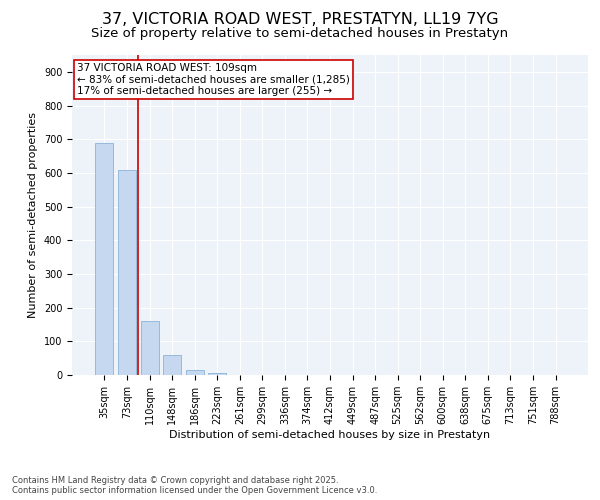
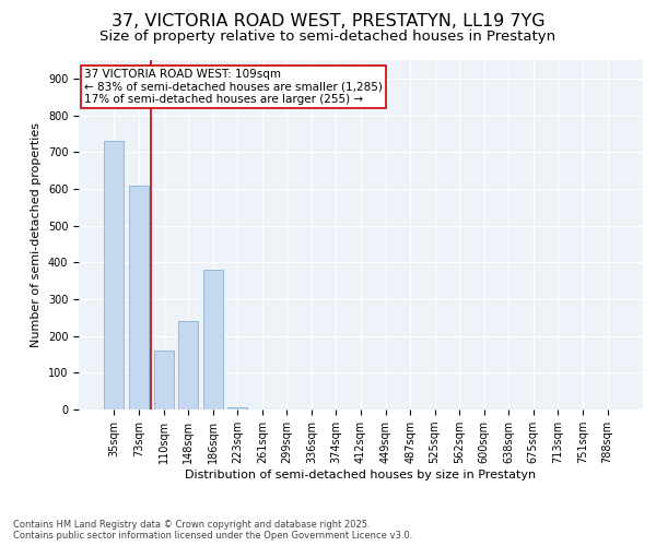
35sqm: 690 -> 730
148sqm: 60 -> 240
186sqm: 15 -> 380
